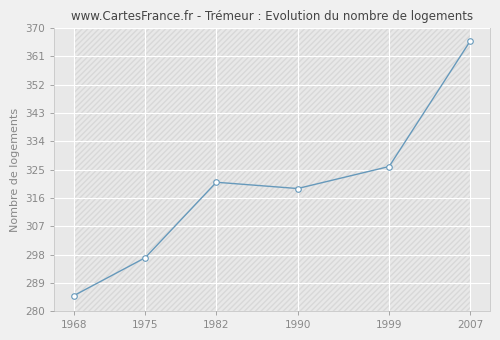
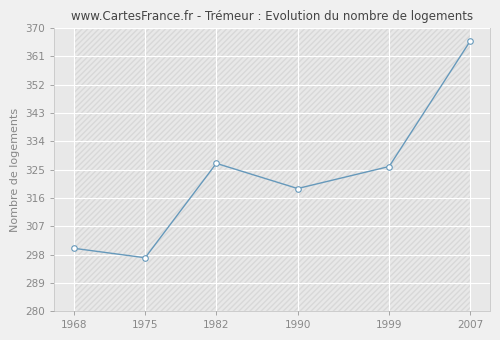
1968: 285 -> 300
1982: 321 -> 327
